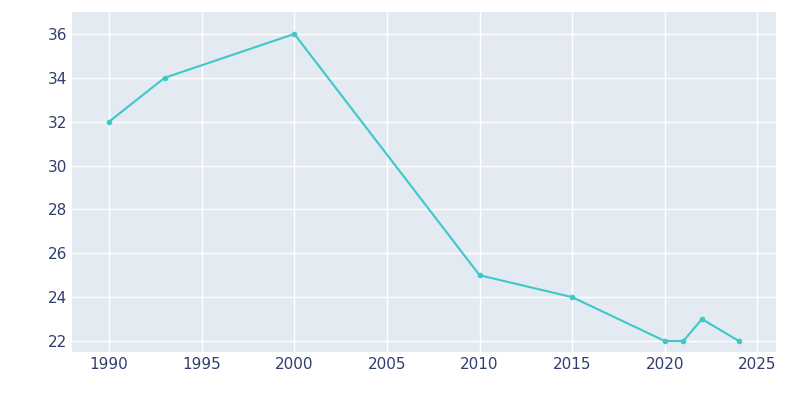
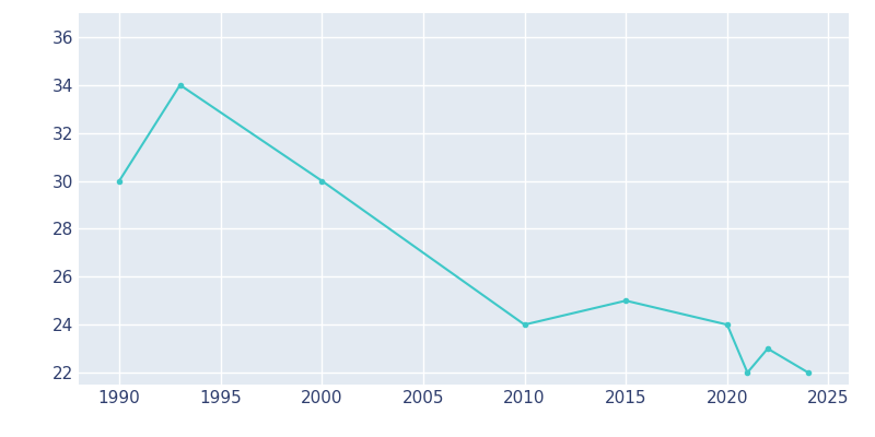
1990: 32 -> 30
2000: 36 -> 30
2010: 25 -> 24
2015: 24 -> 25
2020: 22 -> 24
